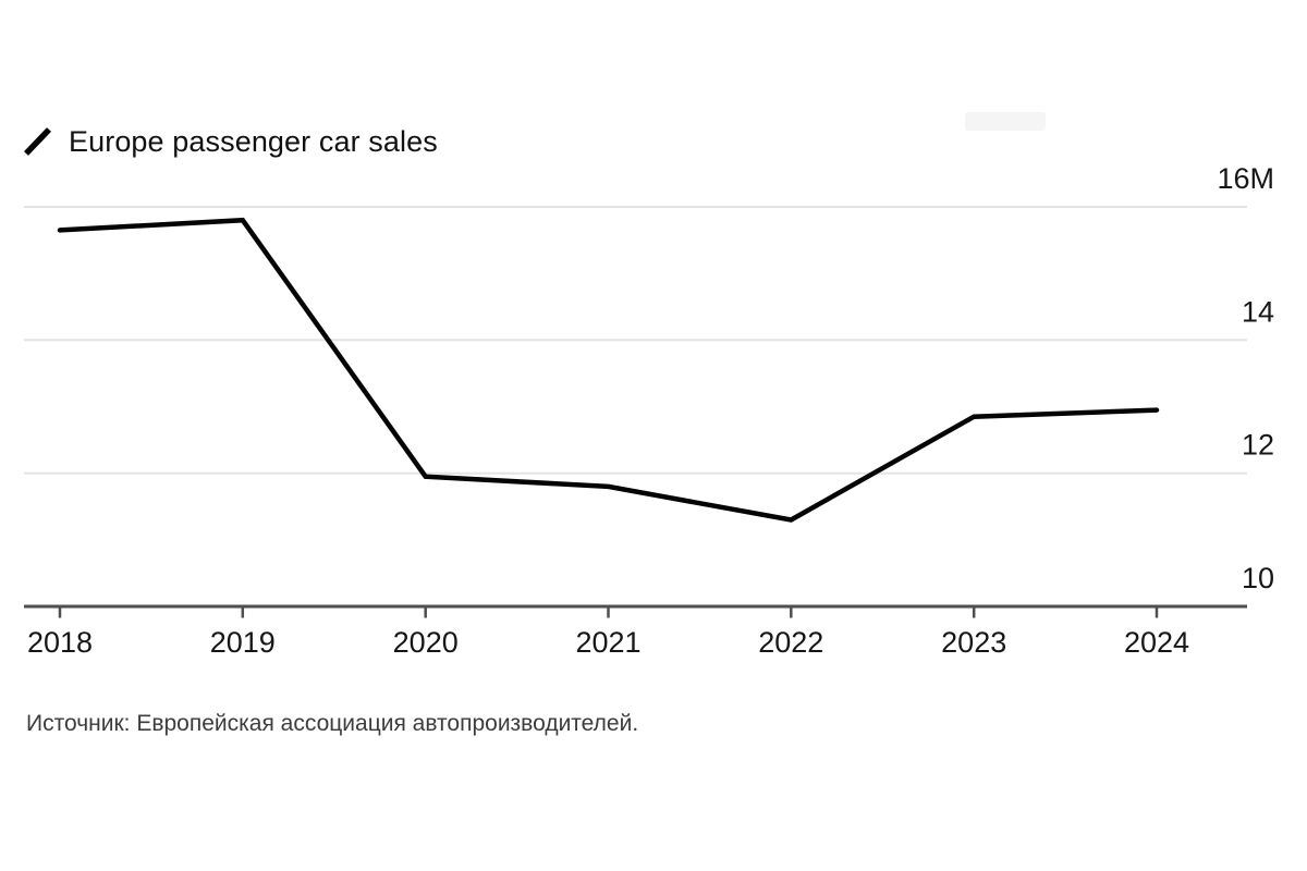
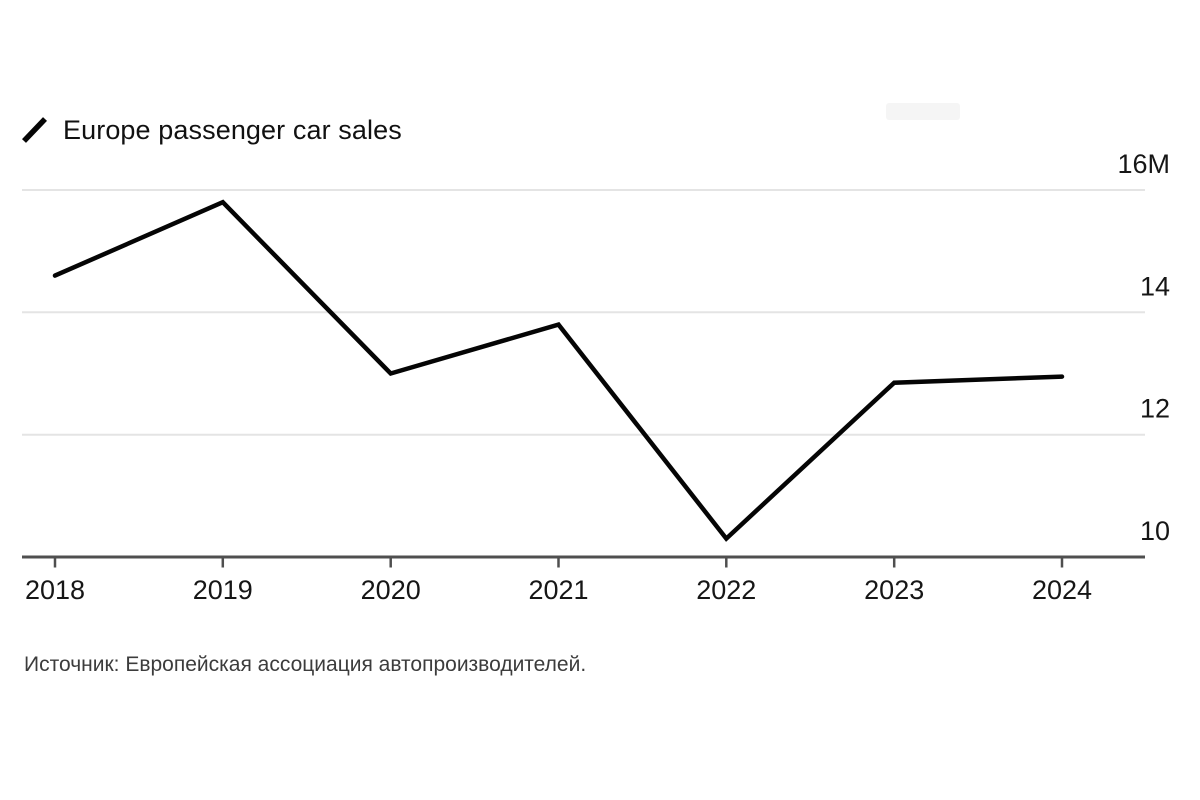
2018: 15.7M -> 14.6M
2020: 11.9M -> 13.0M
2021: 11.8M -> 13.8M
2022: 11.3M -> 10.3M
